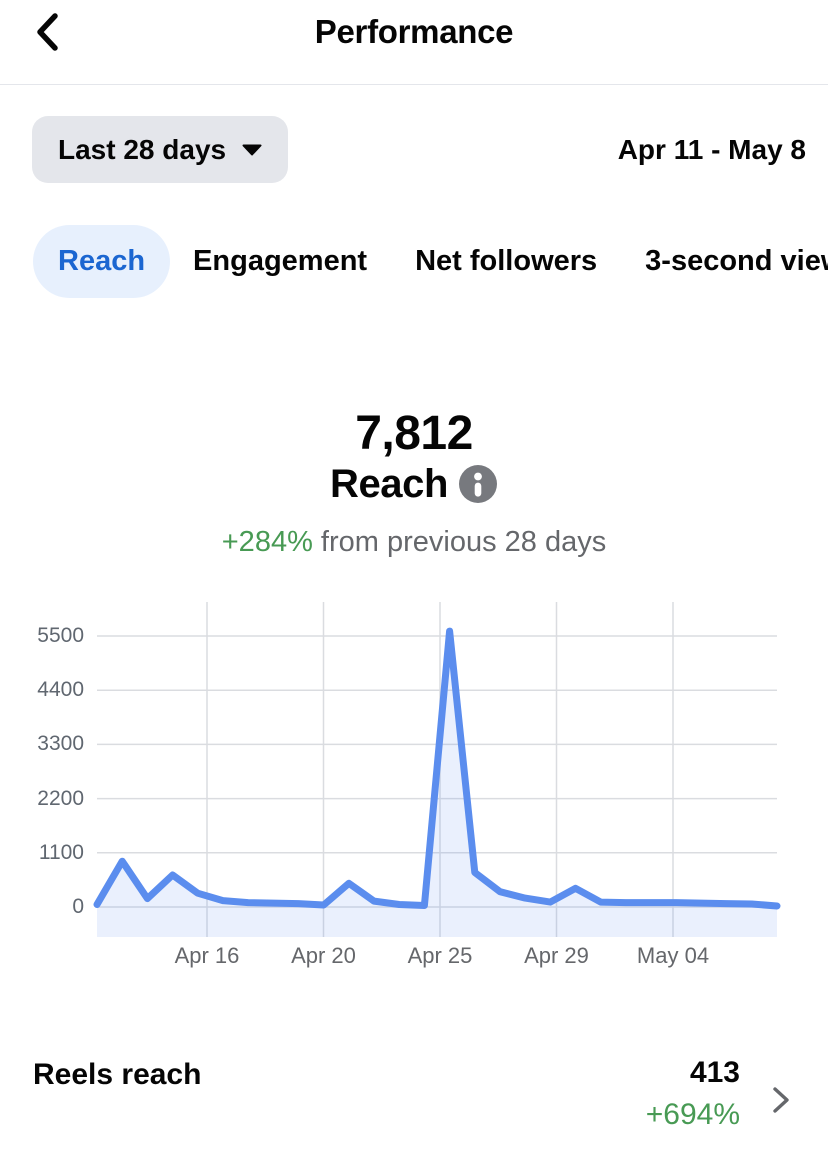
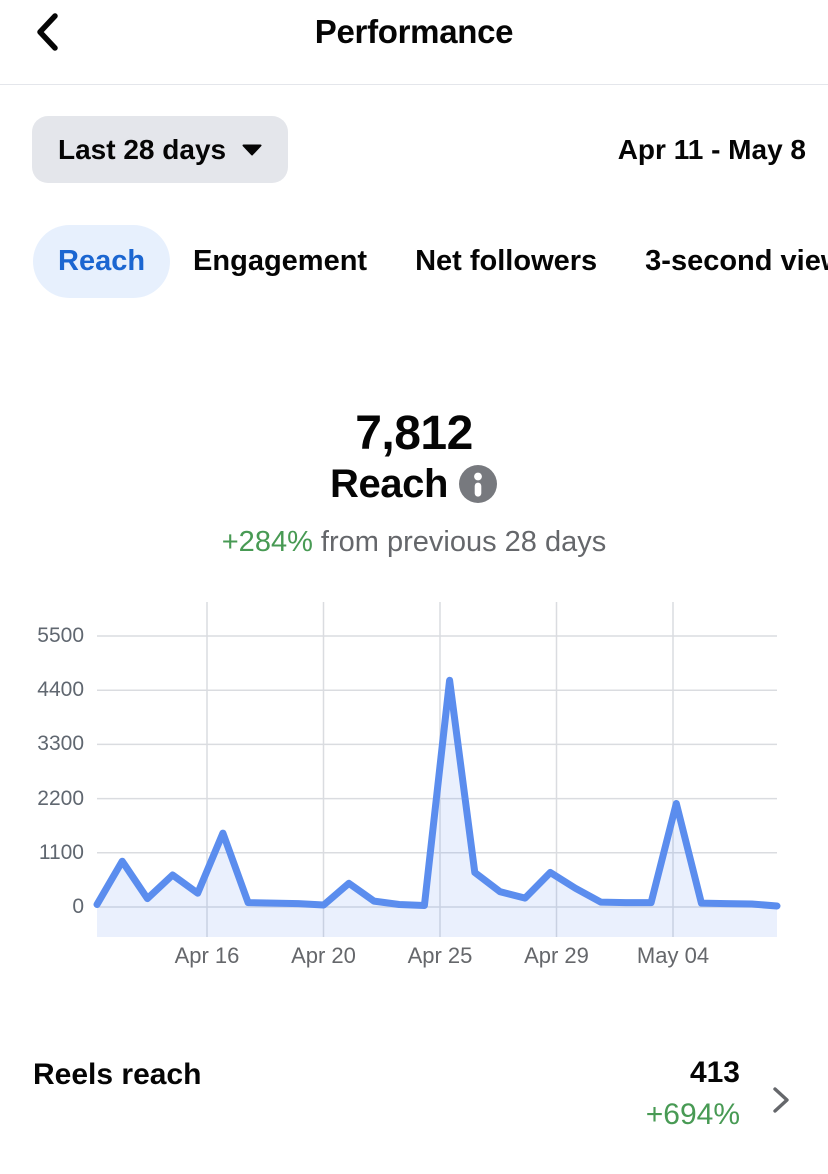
Apr 16: 100 -> 1500
Apr 25: 5600 -> 4600
Apr 29: 100 -> 700
May 04: 100 -> 2100
